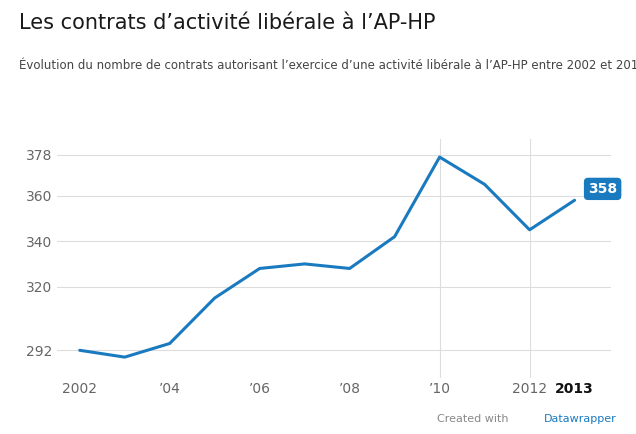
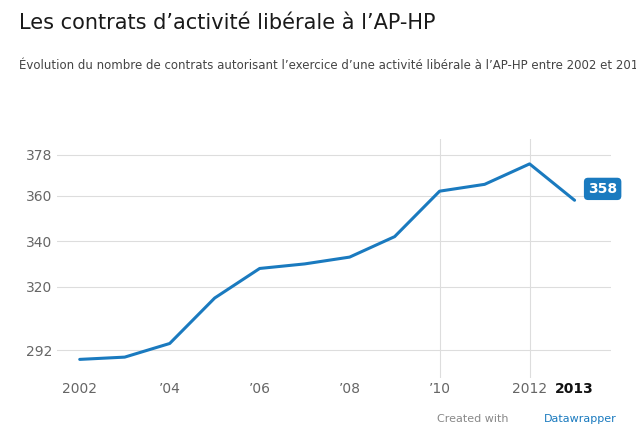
2002: 292 -> 288
’08: 328 -> 333
’10: 377 -> 362
2012: 345 -> 374
